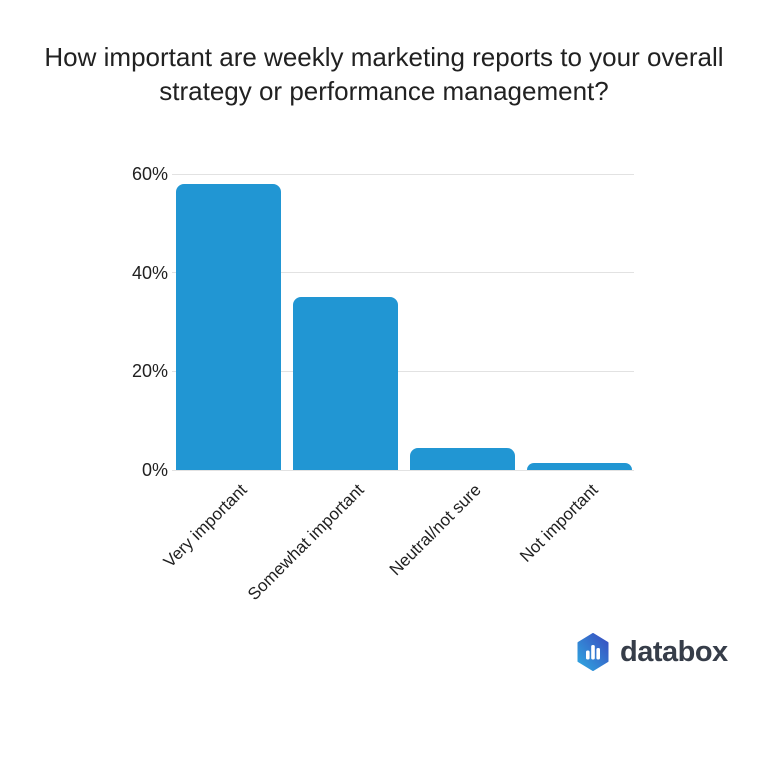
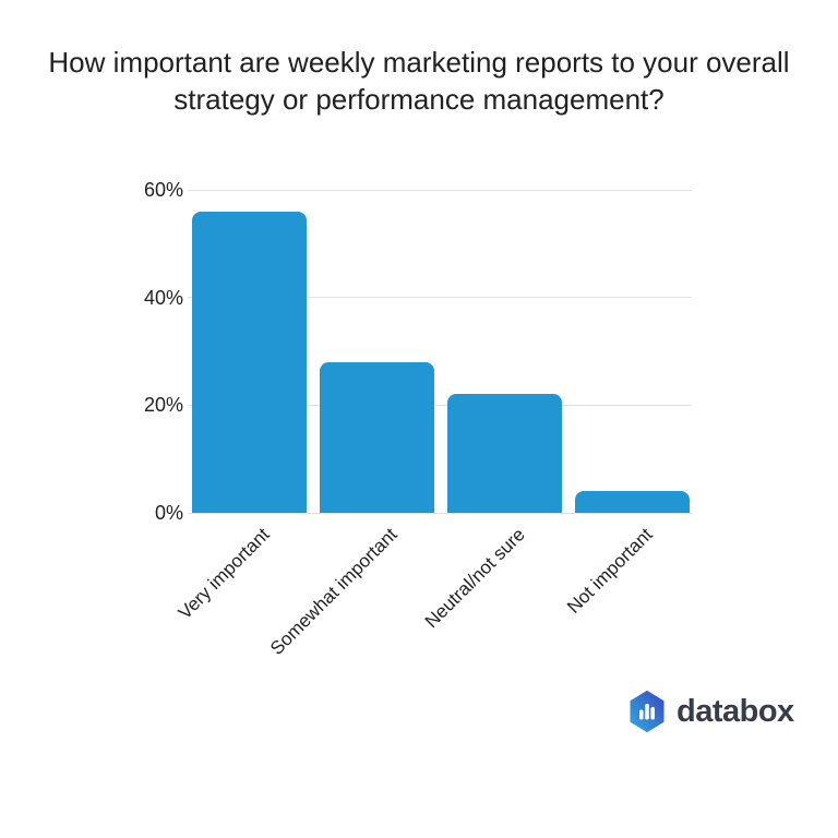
Very important: 58% -> 56%
Somewhat important: 35% -> 28%
Neutral/not sure: 4% -> 22%
Not important: 2% -> 4%
